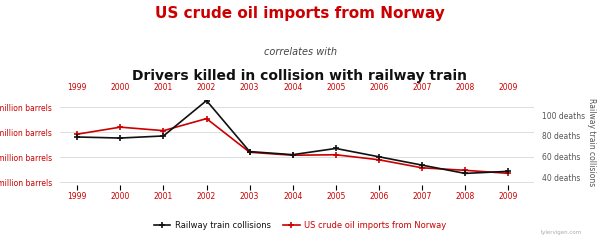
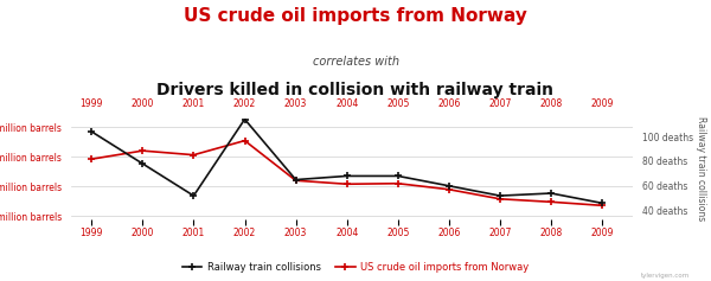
Railway train collisions/1999: 79 deaths -> 104 deaths
Railway train collisions/2001: 80 deaths -> 52 deaths
Railway train collisions/2004: 62 deaths -> 68 deaths
Railway train collisions/2008: 44 deaths -> 54 deaths
